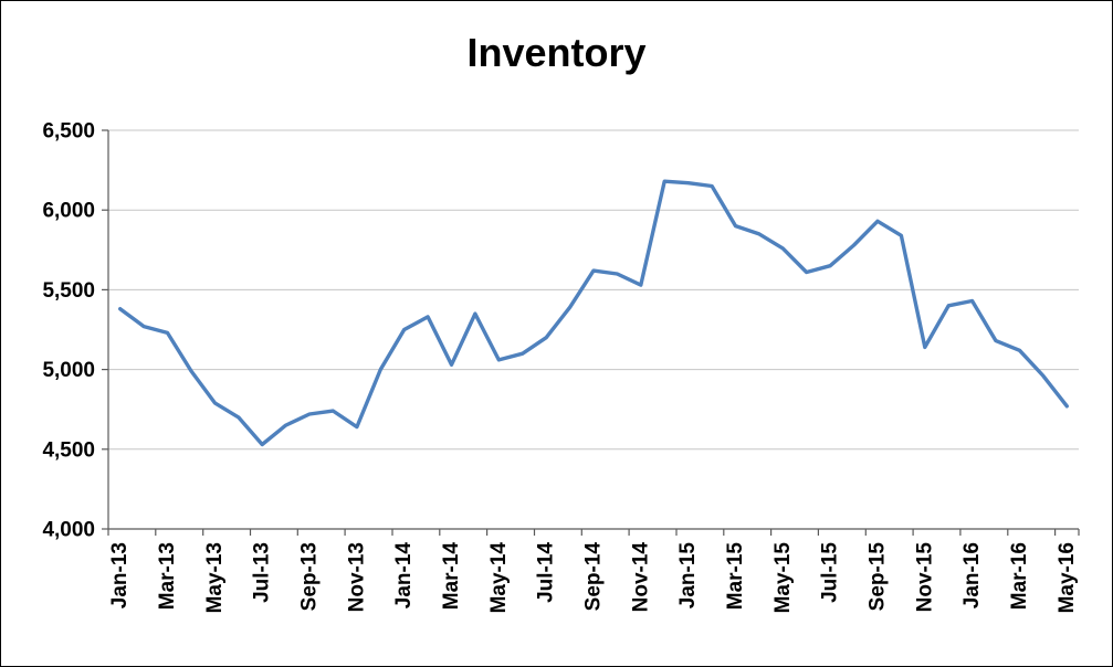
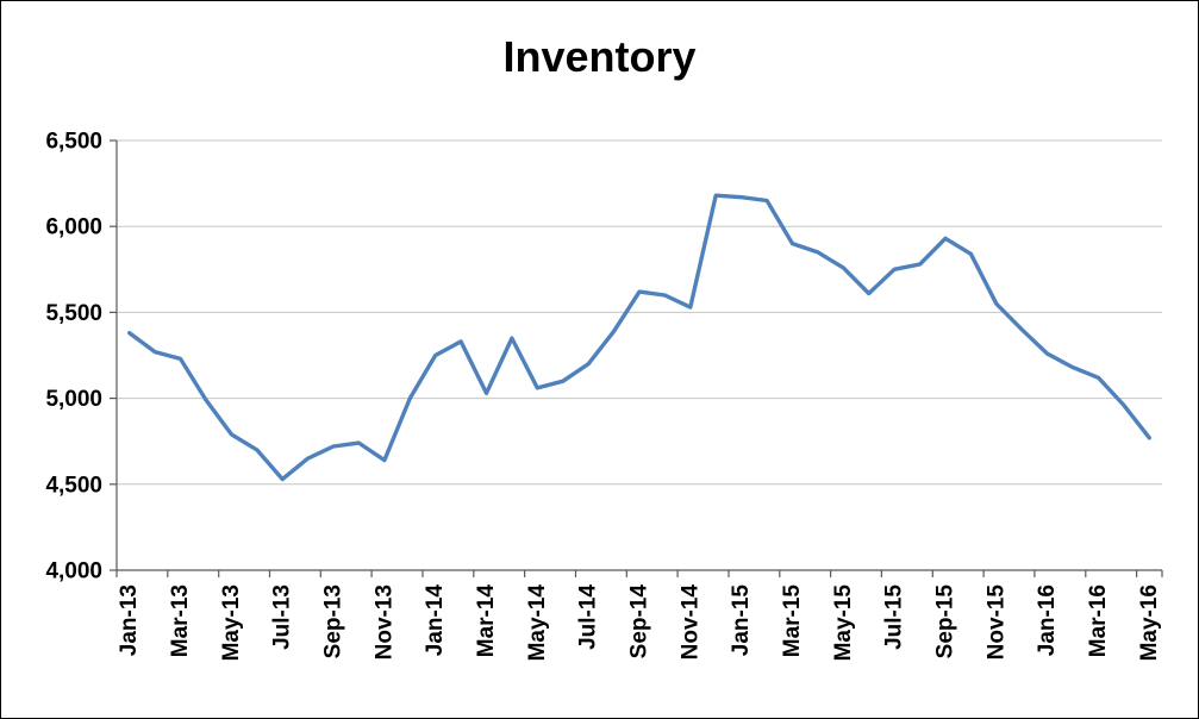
Jul-15: 5650 -> 5750
Nov-15: 5140 -> 5550
Jan-16: 5430 -> 5260
